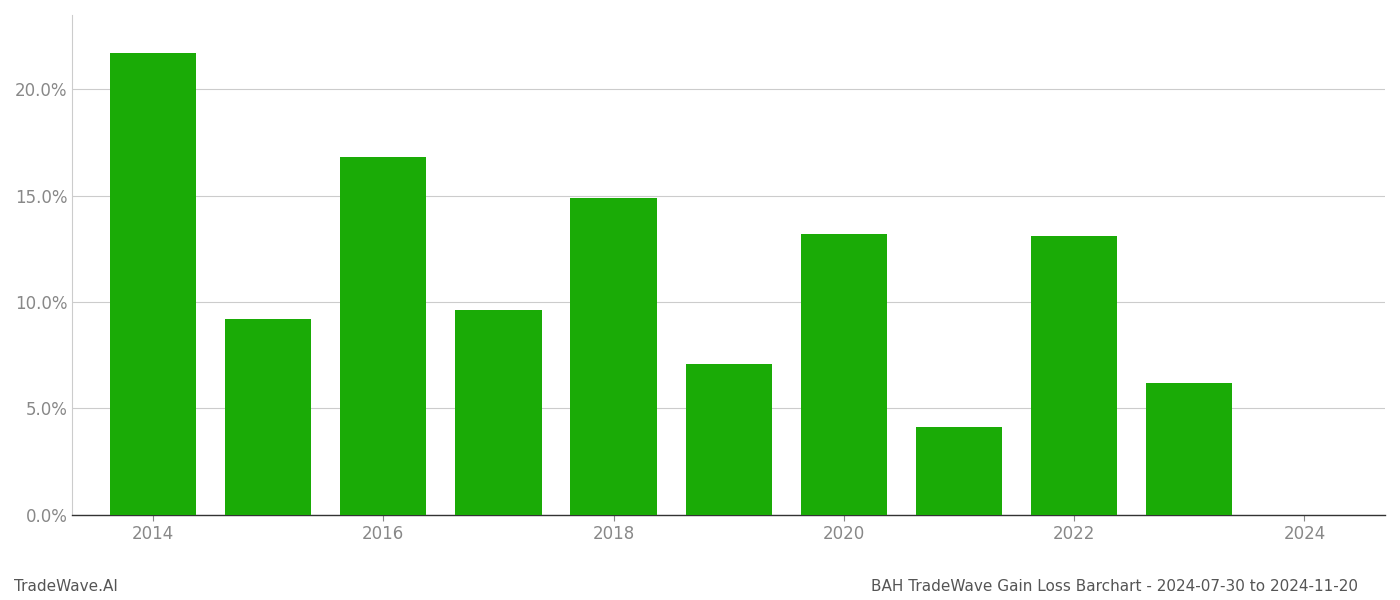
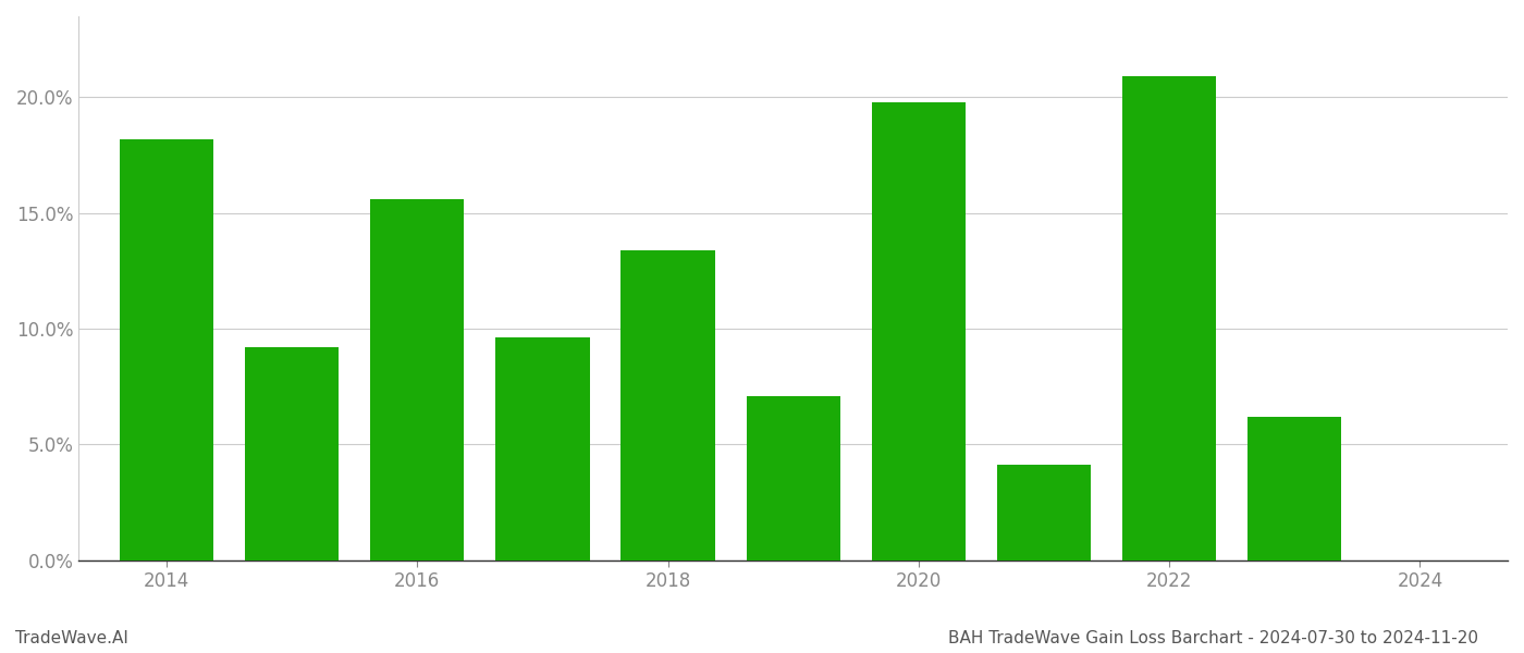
2014: 21.7% -> 18.2%
2016: 16.8% -> 15.6%
2018: 14.9% -> 13.4%
2020: 13.2% -> 19.8%
2022: 13.1% -> 20.9%
